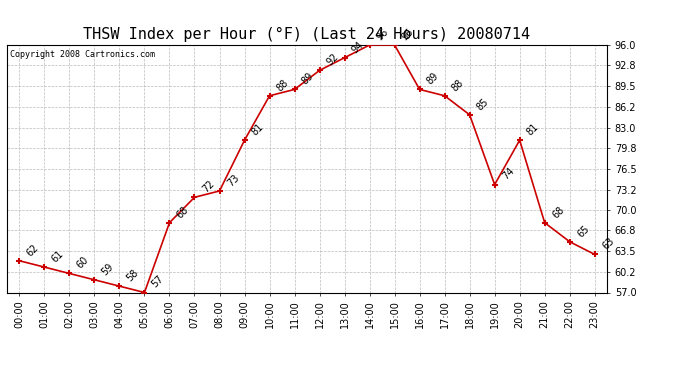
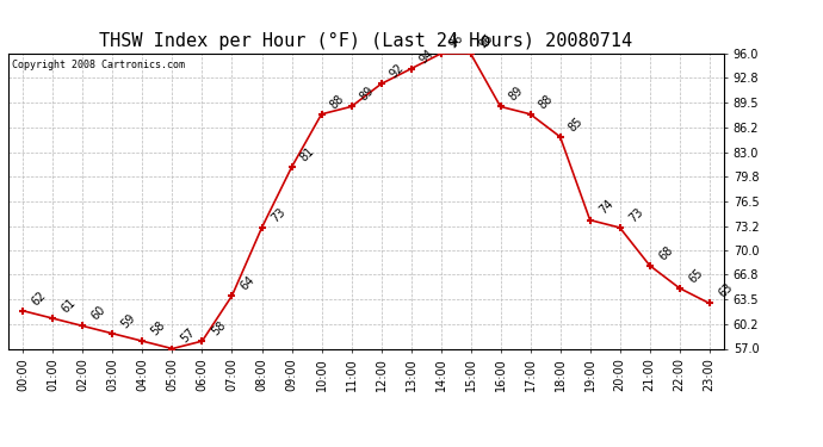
06:00: 68 -> 58
07:00: 72 -> 64
20:00: 81 -> 73
